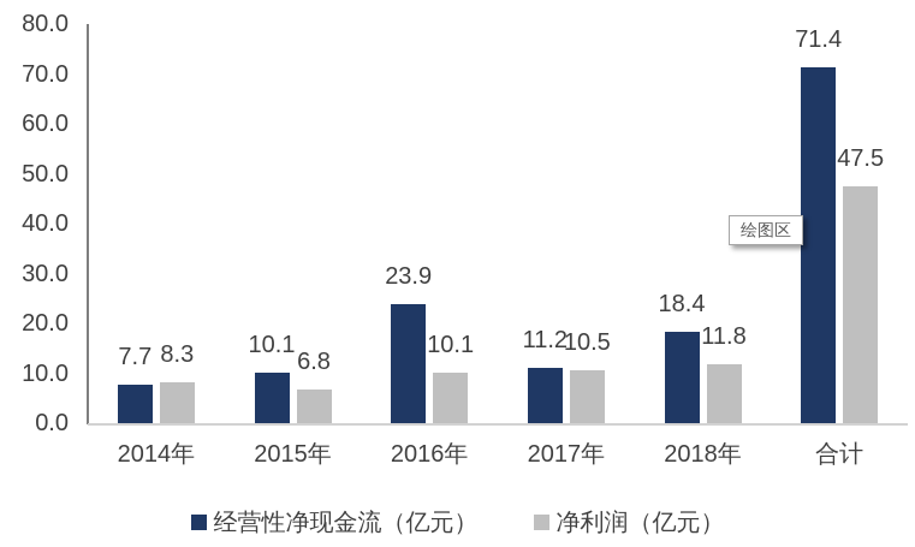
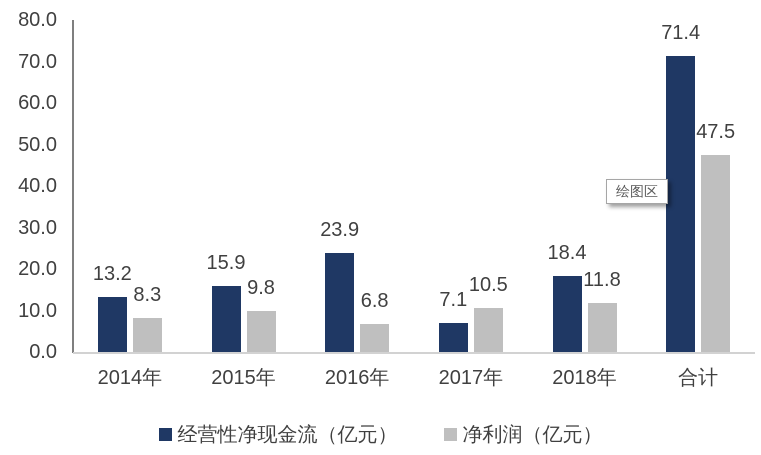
经营性净现金流（亿元）/2014年: 7.7 -> 13.2
经营性净现金流（亿元）/2015年: 10.1 -> 15.9
净利润（亿元）/2015年: 6.8 -> 9.8
净利润（亿元）/2016年: 10.1 -> 6.8
经营性净现金流（亿元）/2017年: 11.2 -> 7.1
